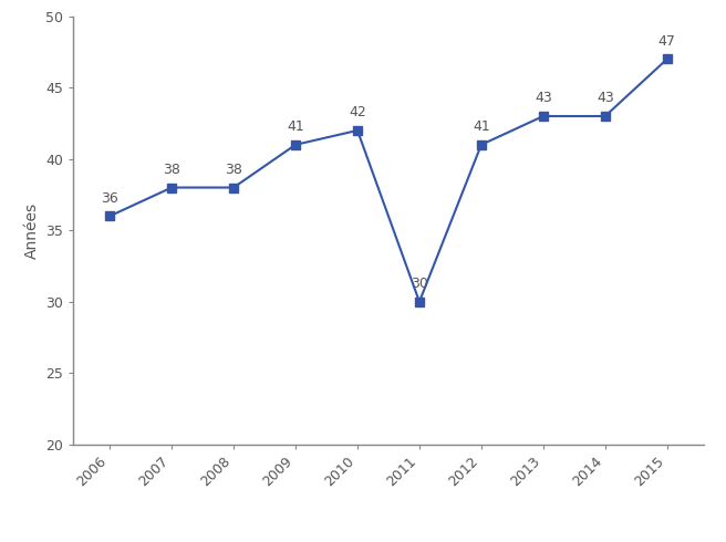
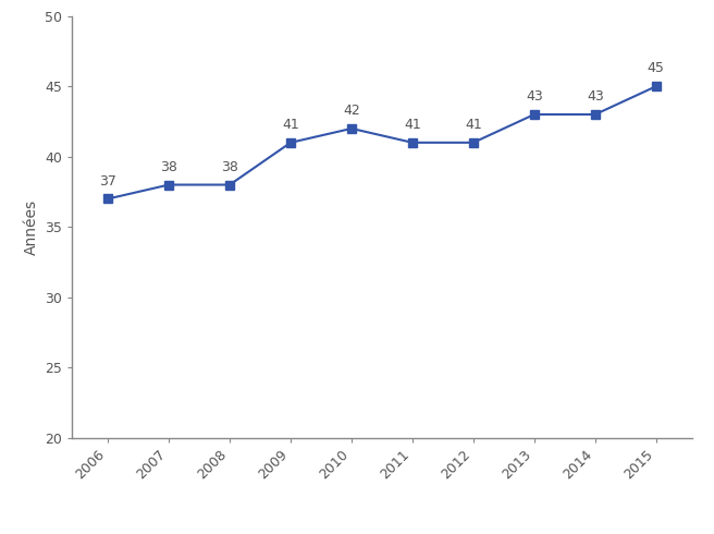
2006: 36 -> 37
2011: 30 -> 41
2015: 47 -> 45
